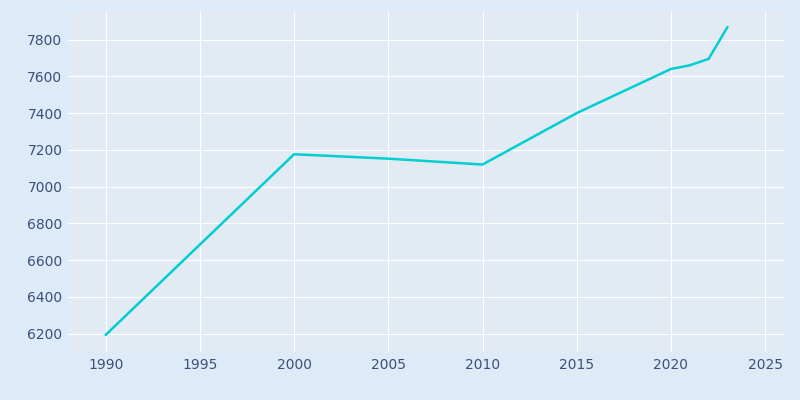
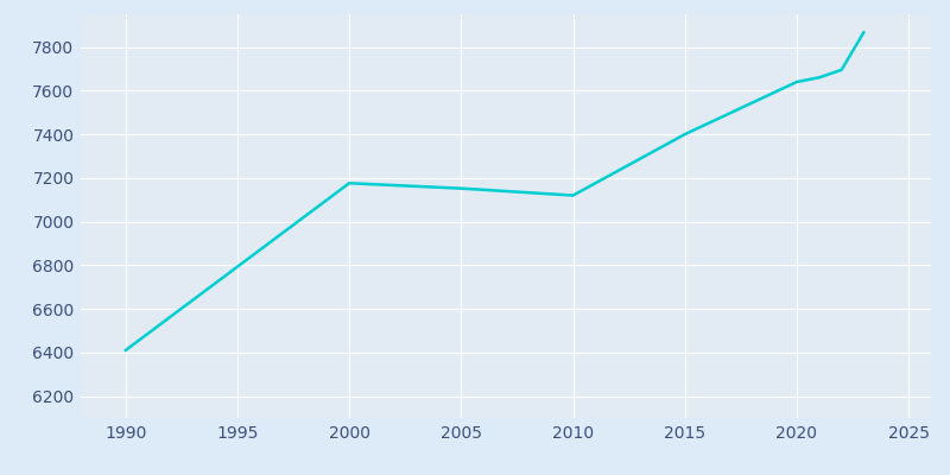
1990: 6190 -> 6410
